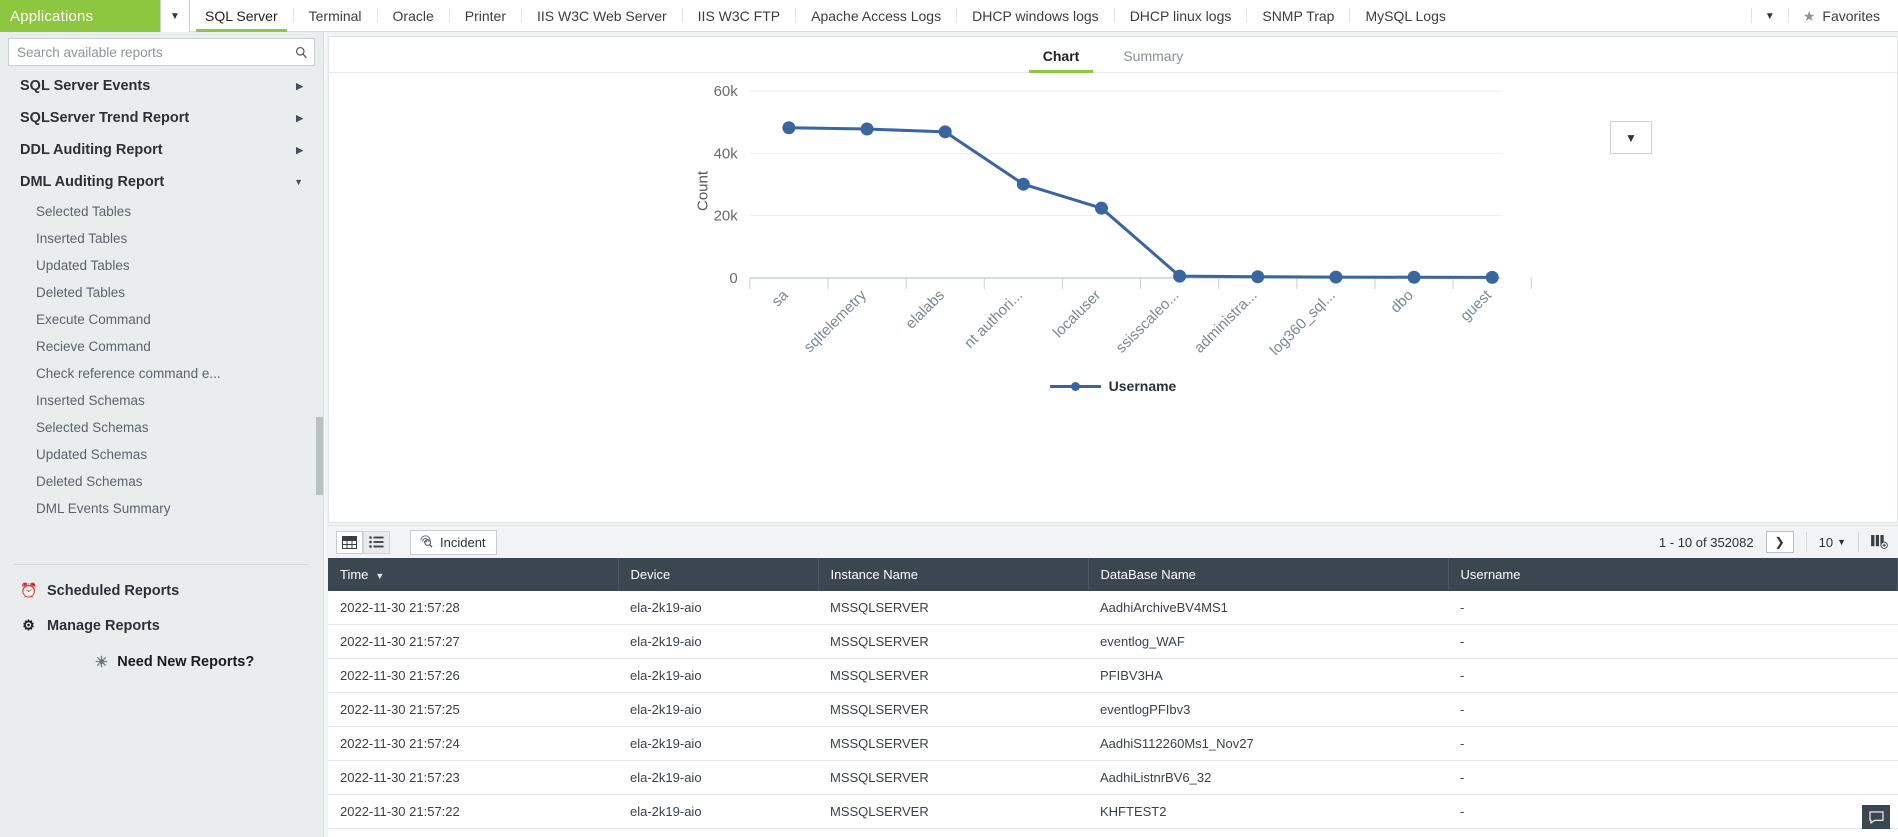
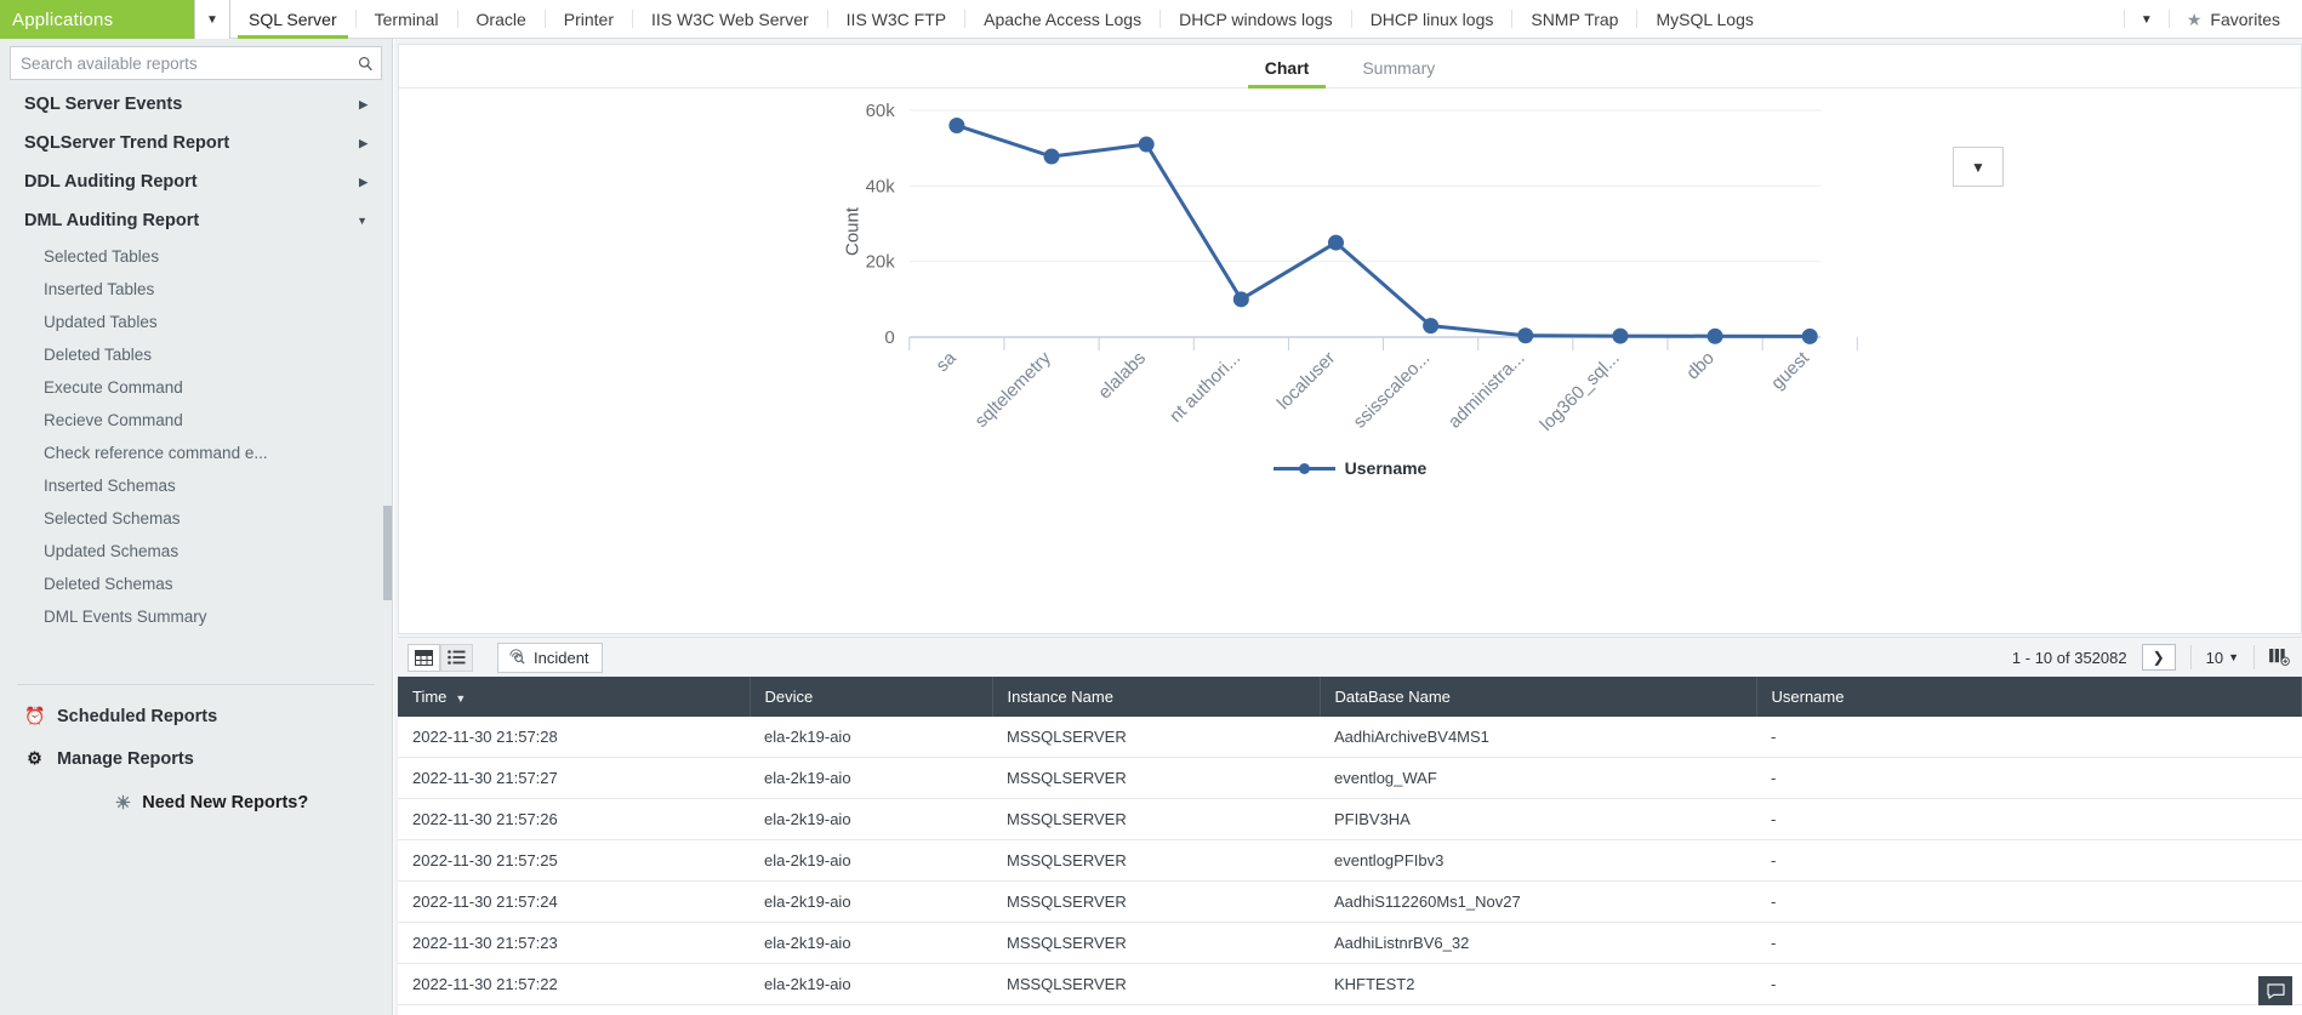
sa: 48k -> 56k
elalabs: 47k -> 51k
nt authori...: 30k -> 10k
localuser: 22k -> 25k
ssisscaleo...: 1k -> 3k
